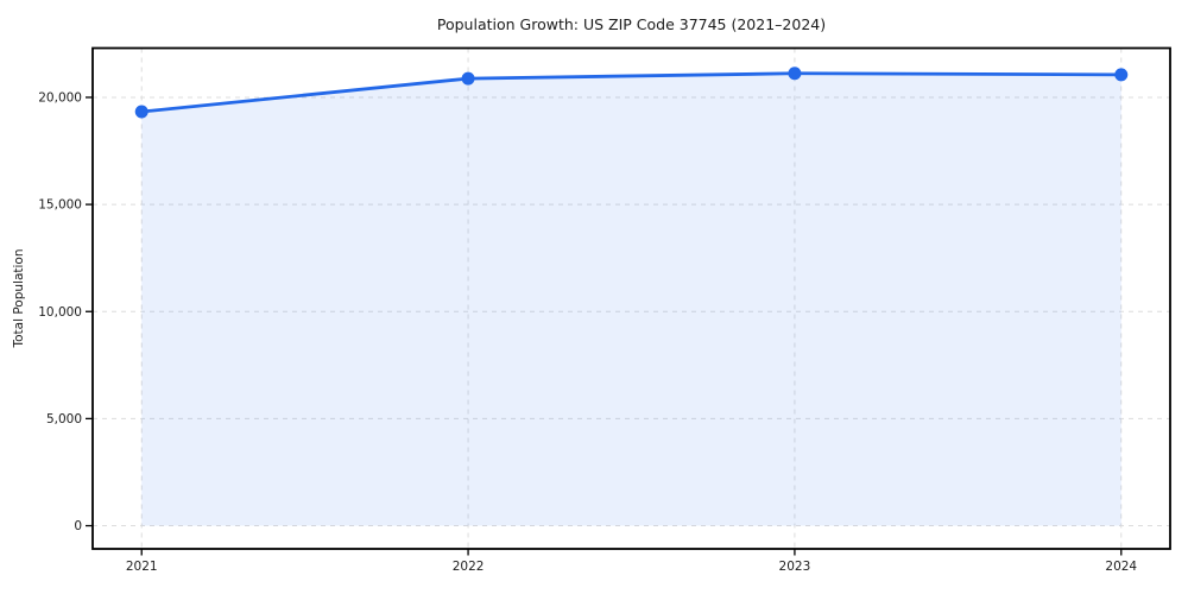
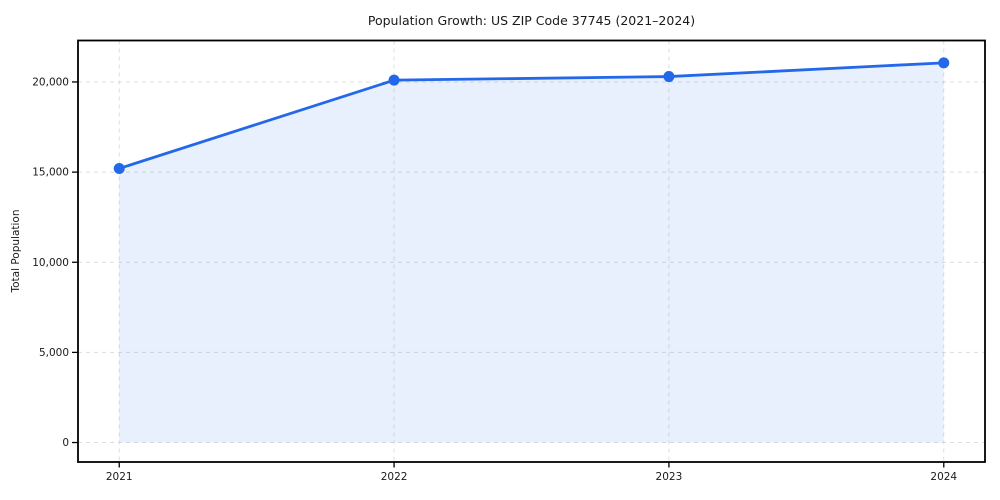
2021: 19300 -> 15200
2022: 20900 -> 20100
2023: 21100 -> 20300
